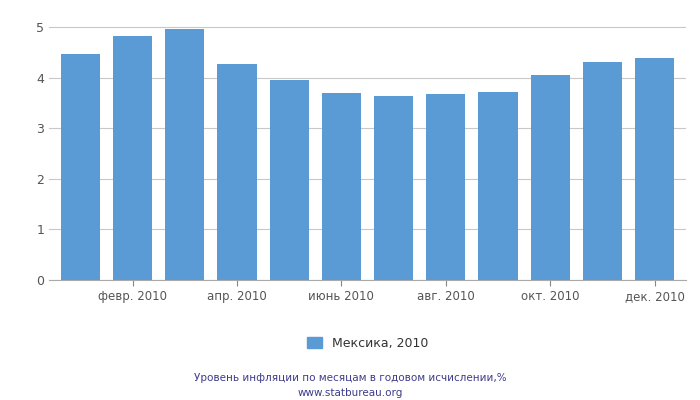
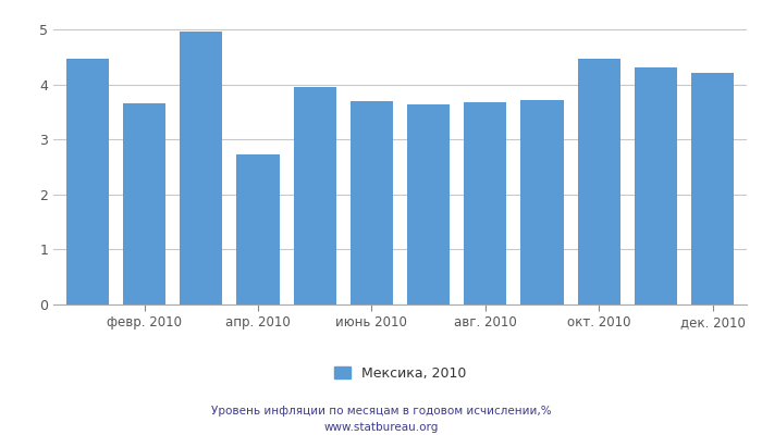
февр. 2010: 4.83 -> 3.66
апр. 2010: 4.27 -> 2.72
окт. 2010: 4.05 -> 4.46
дек. 2010: 4.40 -> 4.22
